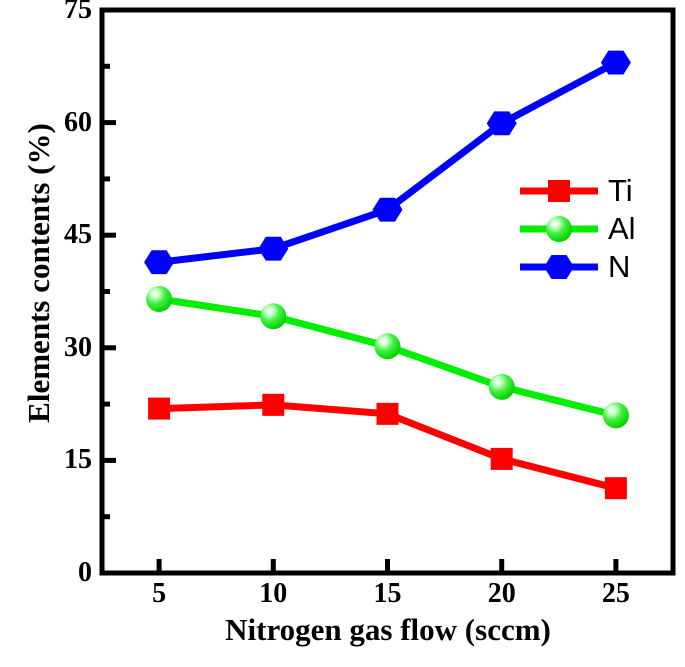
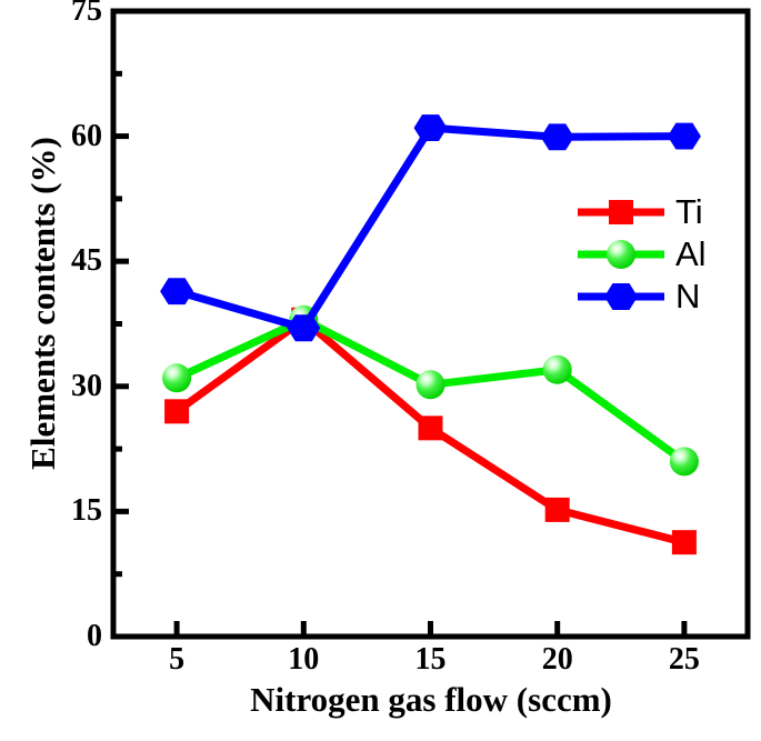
Ti/5: 22 -> 27
Al/5: 36 -> 31
Ti/10: 22 -> 38
Al/10: 34 -> 38
N/10: 43 -> 37
Ti/15: 21 -> 25
N/15: 48 -> 61
Al/20: 25 -> 32
N/25: 68 -> 60
